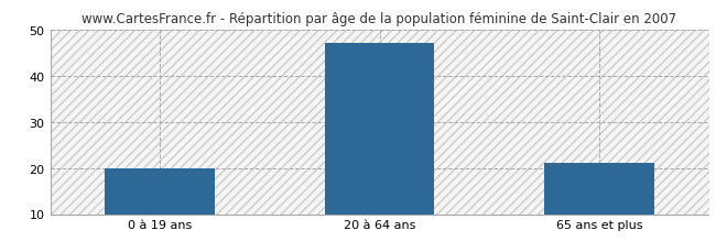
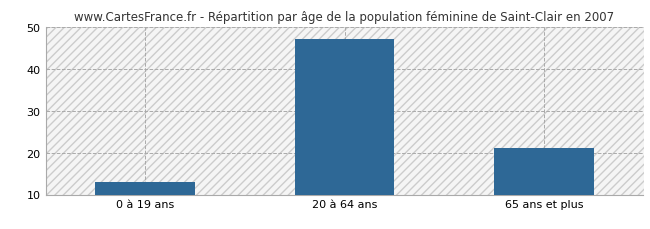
0 à 19 ans: 20 -> 13
